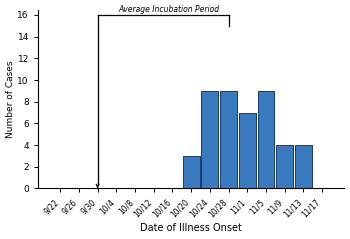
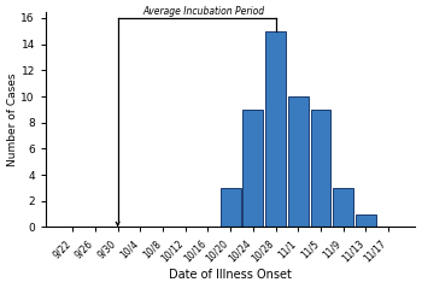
10/28: 9 -> 15
11/1: 7 -> 10
11/9: 4 -> 3
11/13: 4 -> 1
